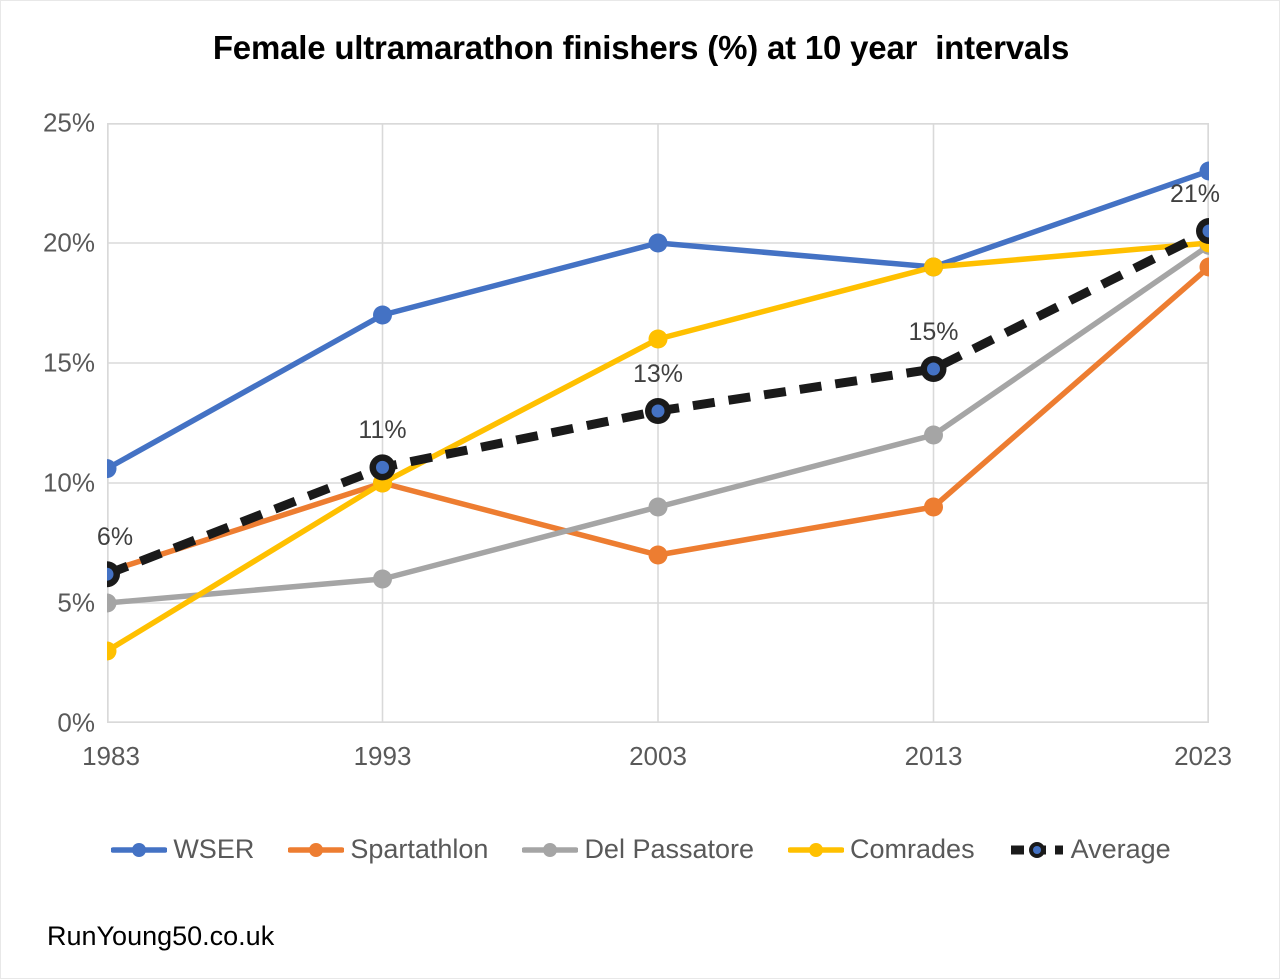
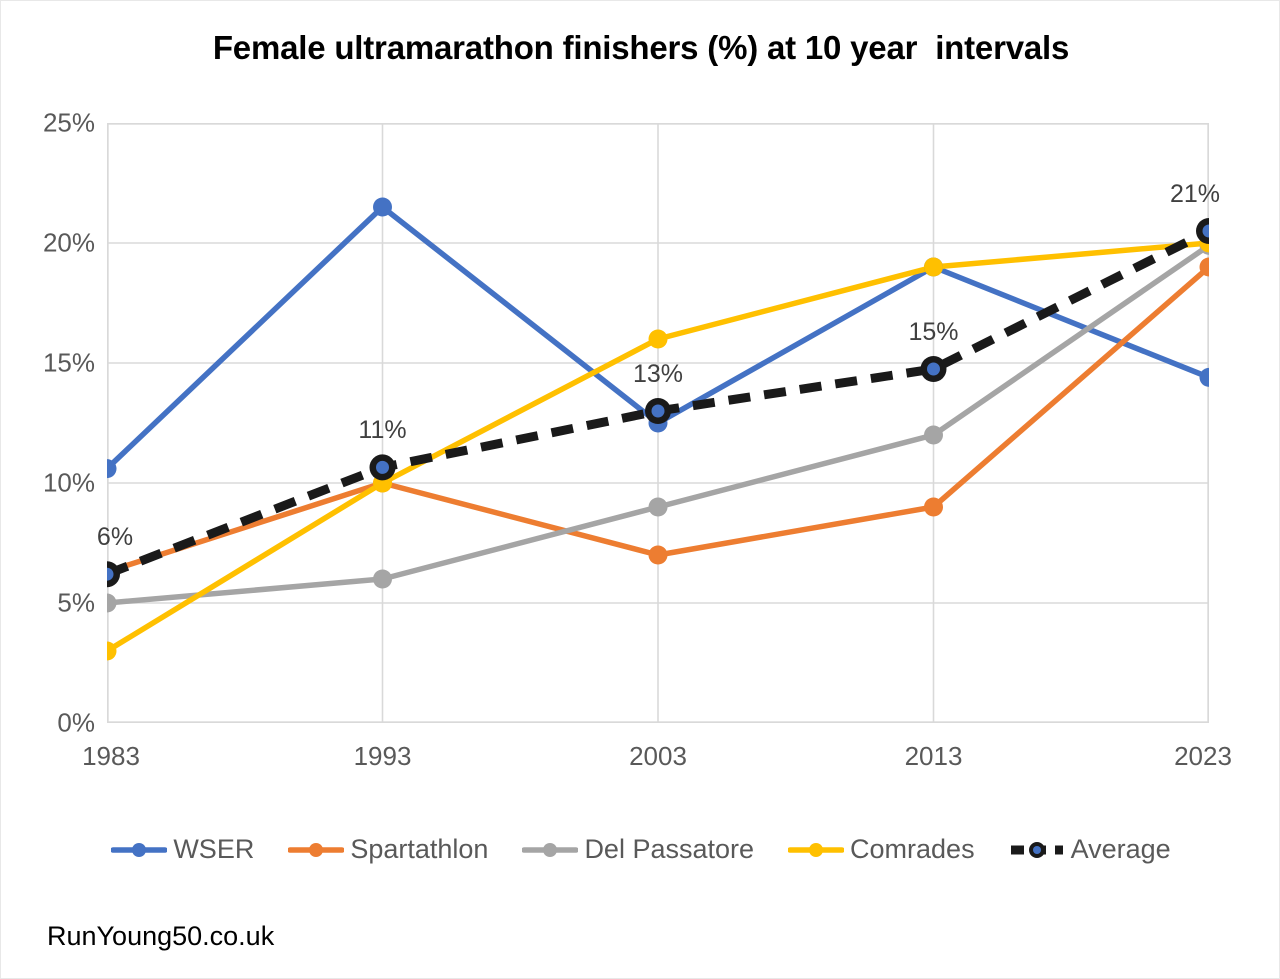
WSER/1993: 17.0% -> 21.5%
WSER/2003: 20.0% -> 12.5%
WSER/2023: 23.0% -> 14.4%
